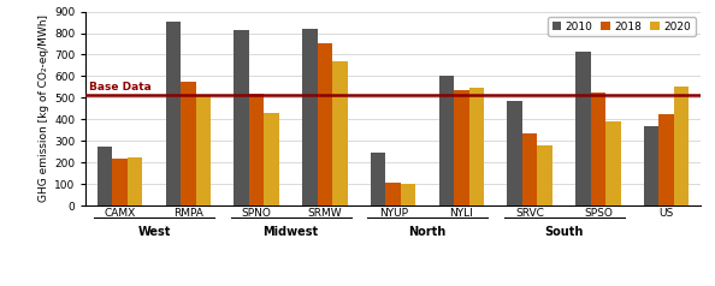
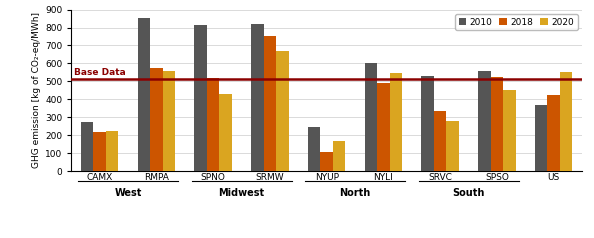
2020/RMPA: 510 -> 560
2020/NYUP: 100 -> 170
2018/NYLI: 540 -> 490
2010/SRVC: 480 -> 530
2010/SPSO: 720 -> 560
2020/SPSO: 390 -> 450
